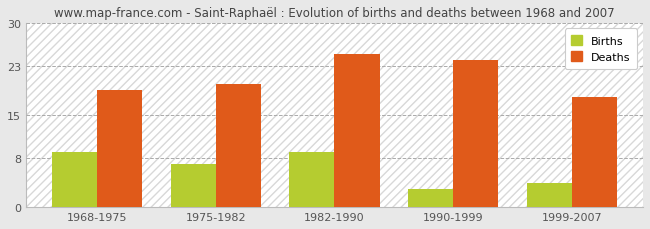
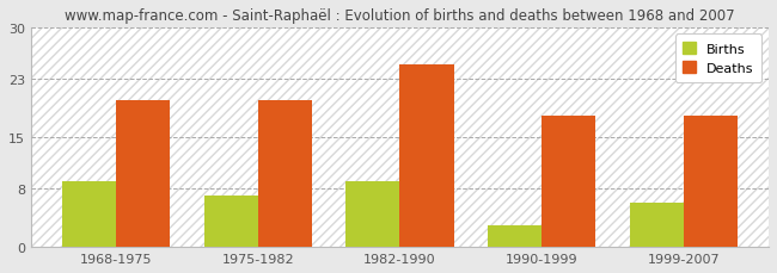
Deaths/1968-1975: 19 -> 20
Deaths/1990-1999: 24 -> 18
Births/1999-2007: 4 -> 6
